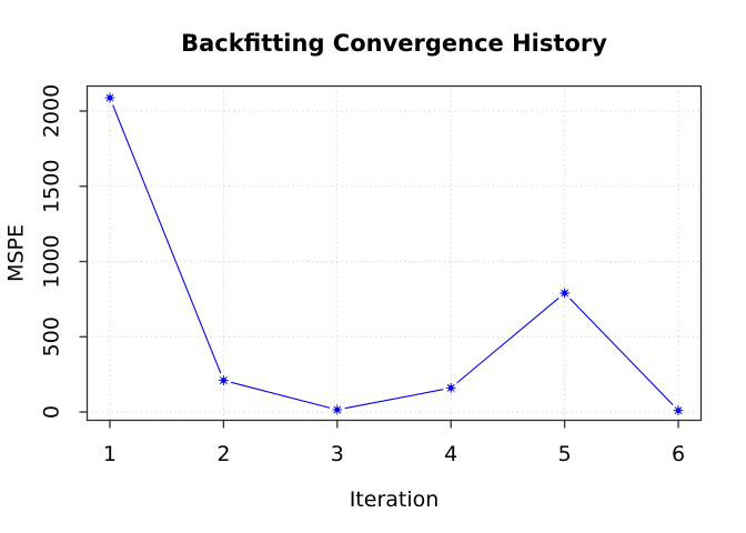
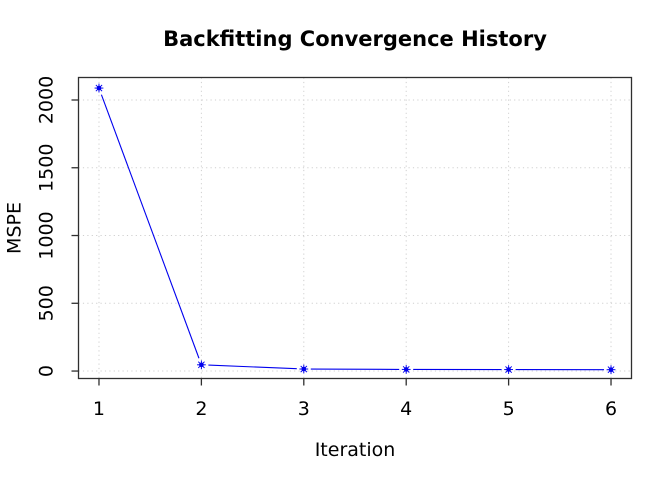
2: 210 -> 50
4: 160 -> 10
5: 790 -> 10
